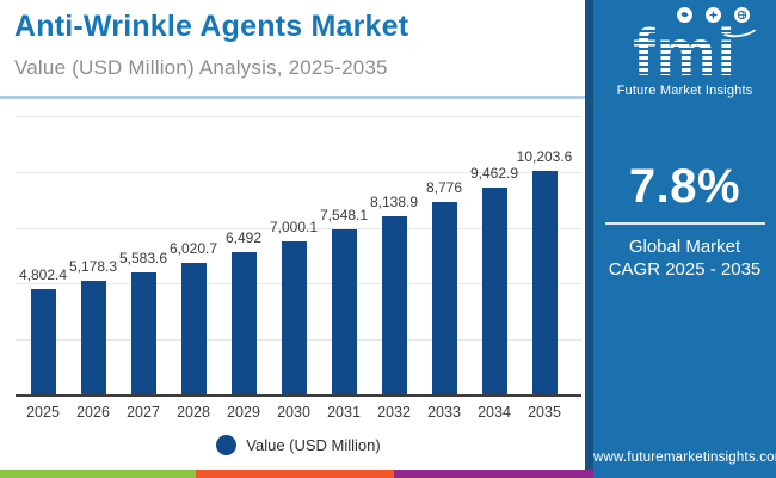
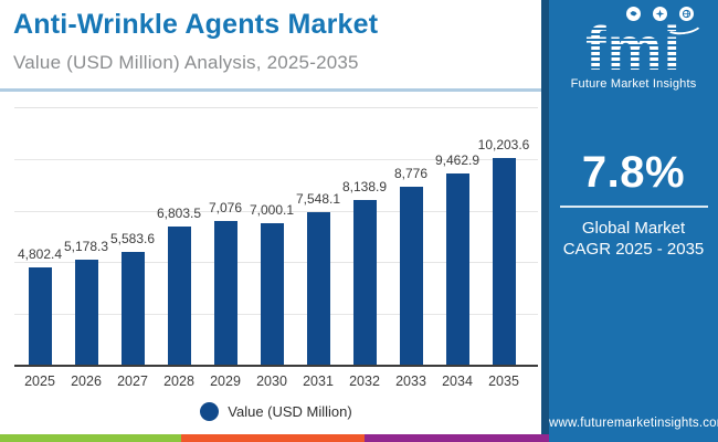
2028: 6,020.7 -> 6,803.5
2029: 6,492 -> 7,076
